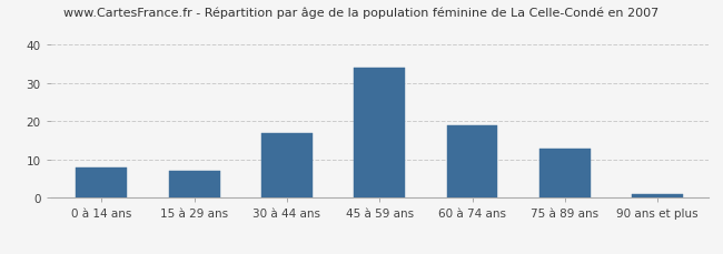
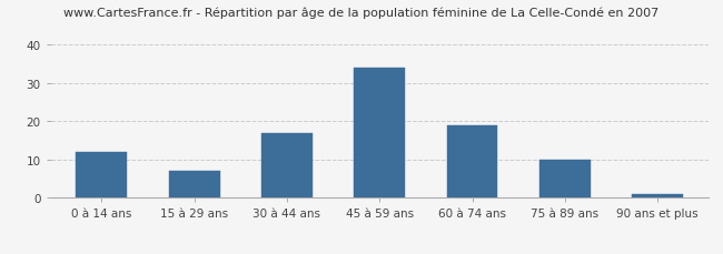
0 à 14 ans: 8 -> 12
75 à 89 ans: 13 -> 10
